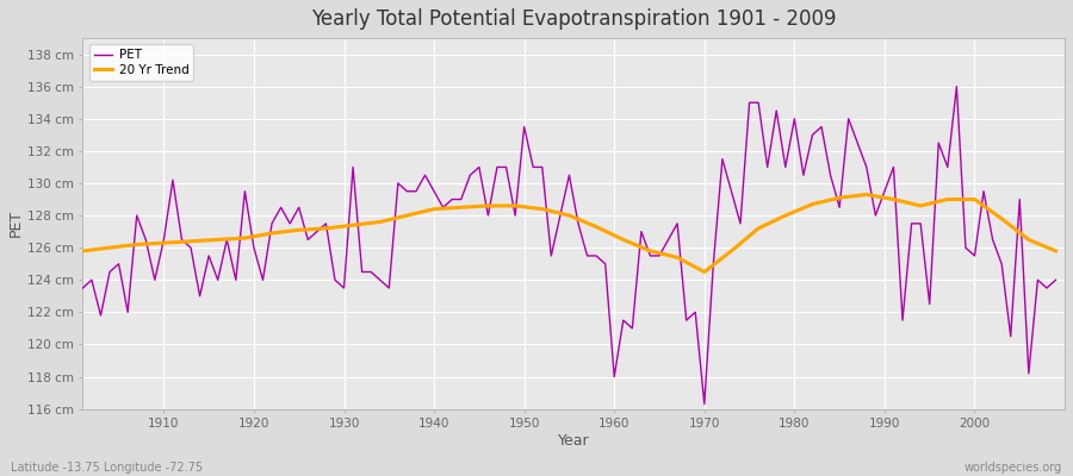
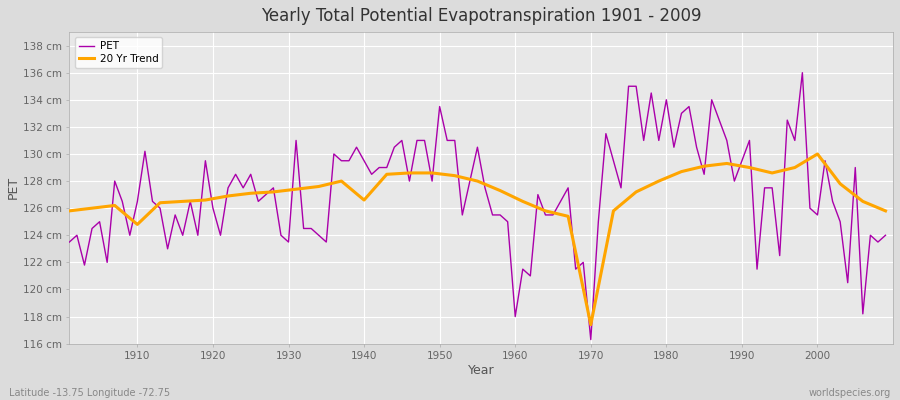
20 Yr Trend/1910: 126.3 cm -> 124.8 cm
20 Yr Trend/1940: 128.4 cm -> 126.6 cm
20 Yr Trend/1970: 124.5 cm -> 117.4 cm
20 Yr Trend/2000: 129.0 cm -> 130.0 cm
